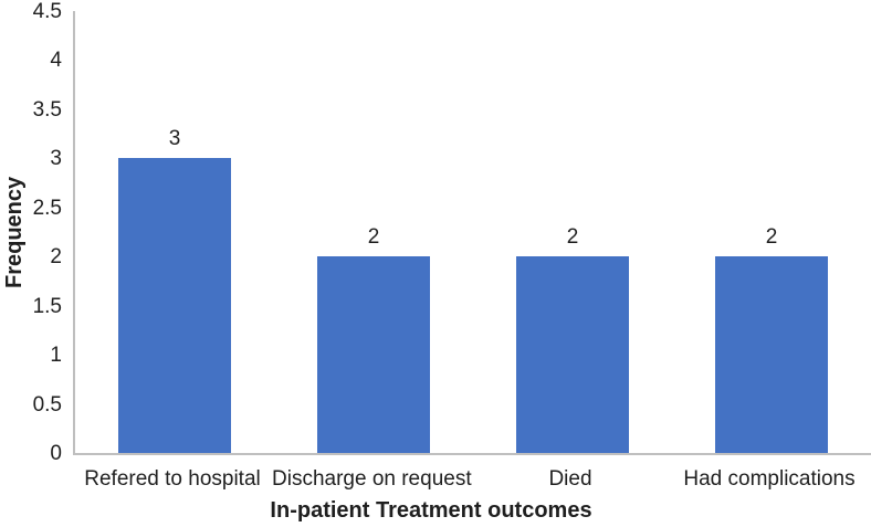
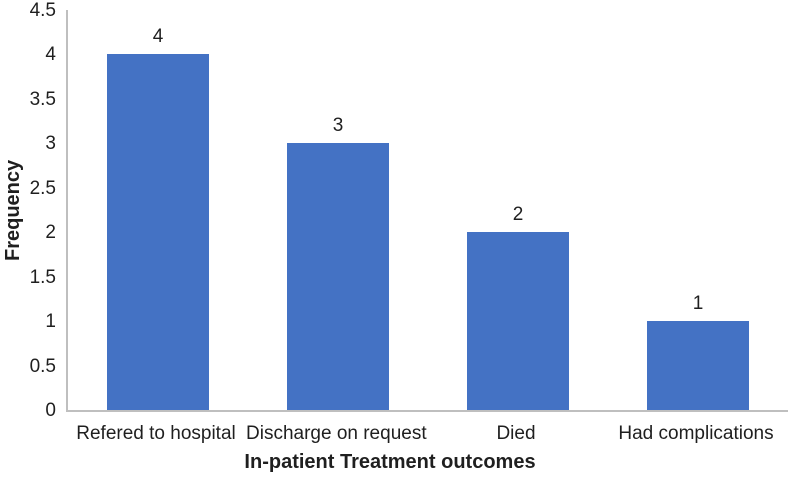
Refered to hospital: 3 -> 4
Discharge on request: 2 -> 3
Had complications: 2 -> 1
